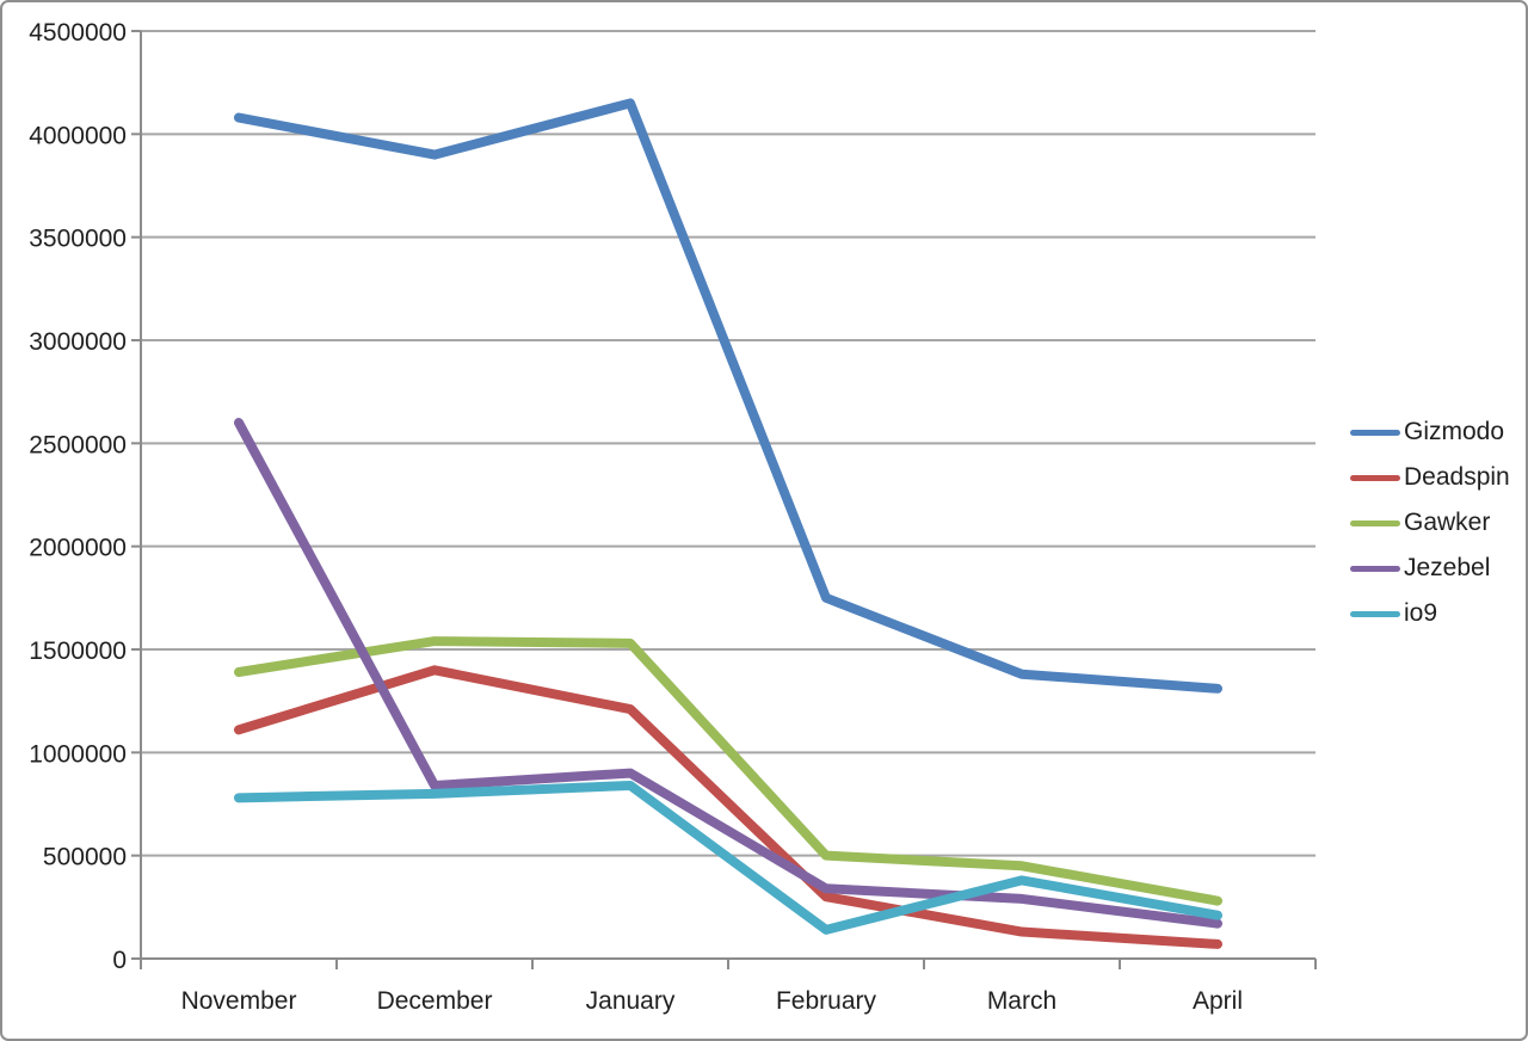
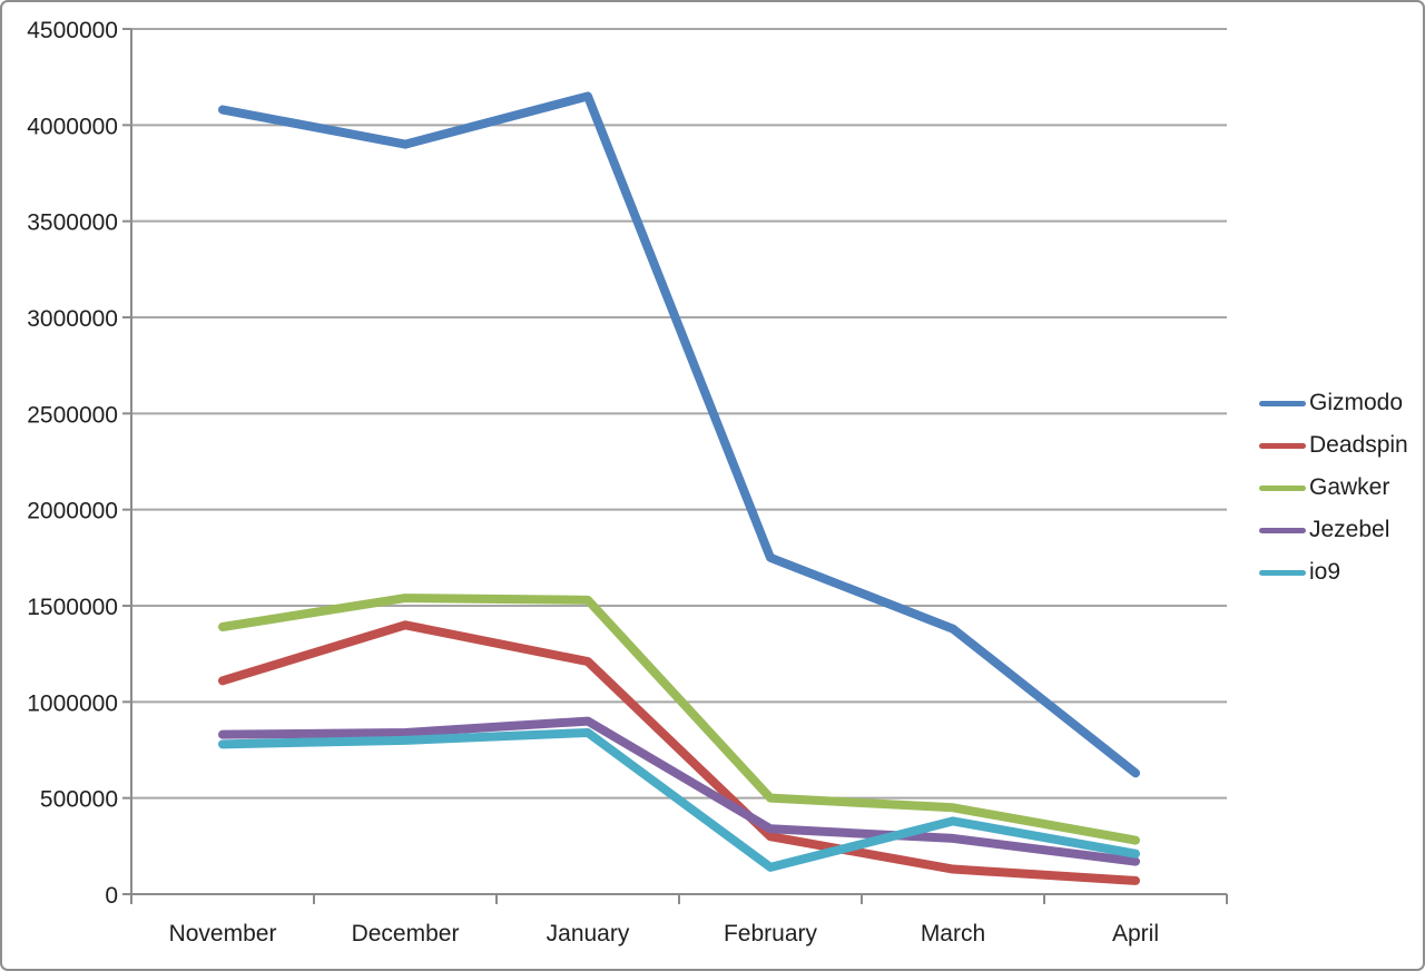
Jezebel/November: 2600000 -> 830000
Gizmodo/April: 1310000 -> 630000
